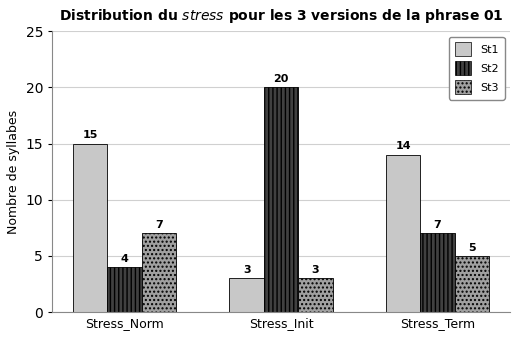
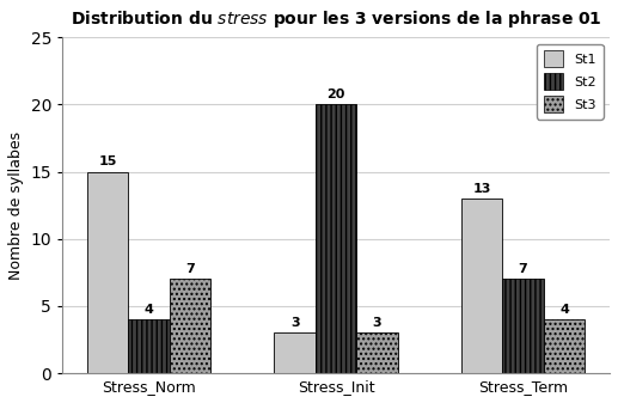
St1/Stress_Term: 14 -> 13
St3/Stress_Term: 5 -> 4
